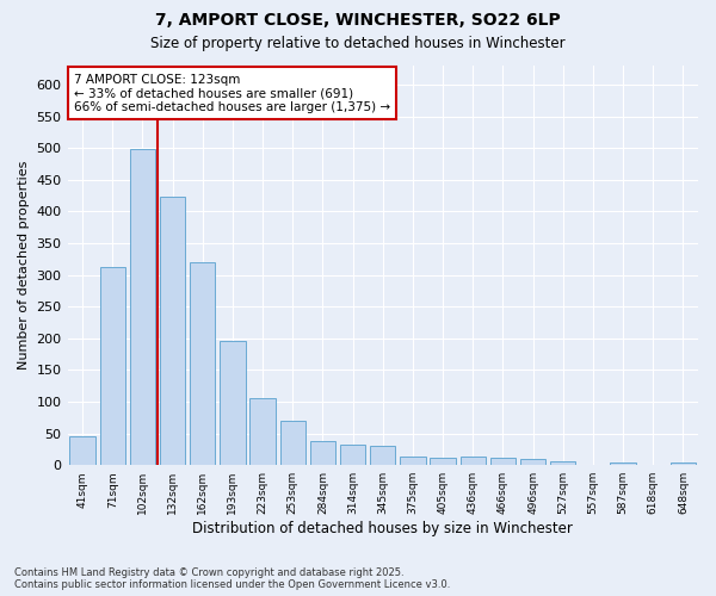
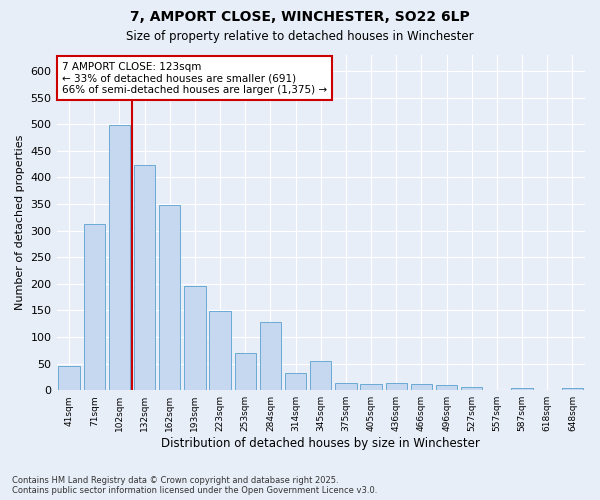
162sqm: 320 -> 348
223sqm: 105 -> 148
284sqm: 38 -> 128
345sqm: 30 -> 54
